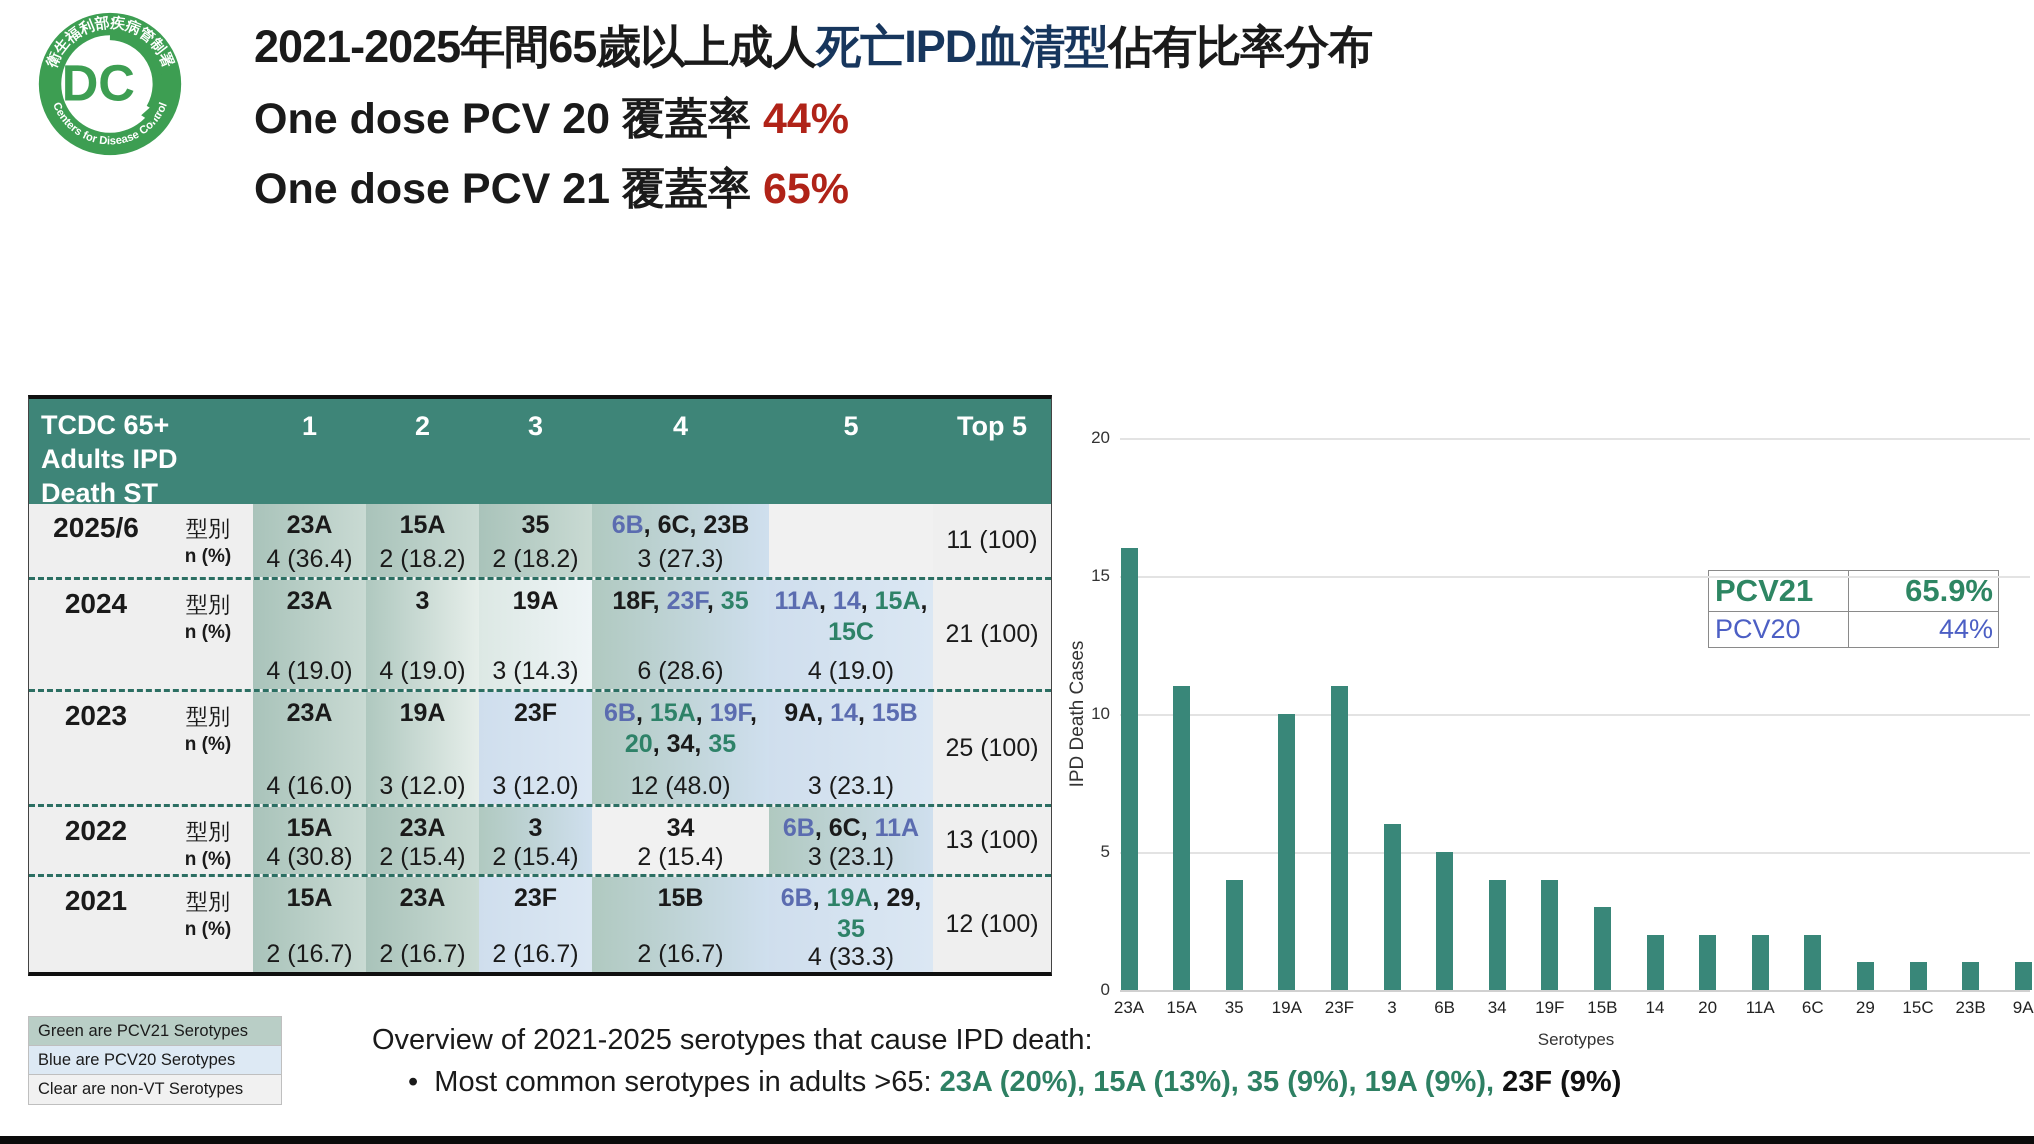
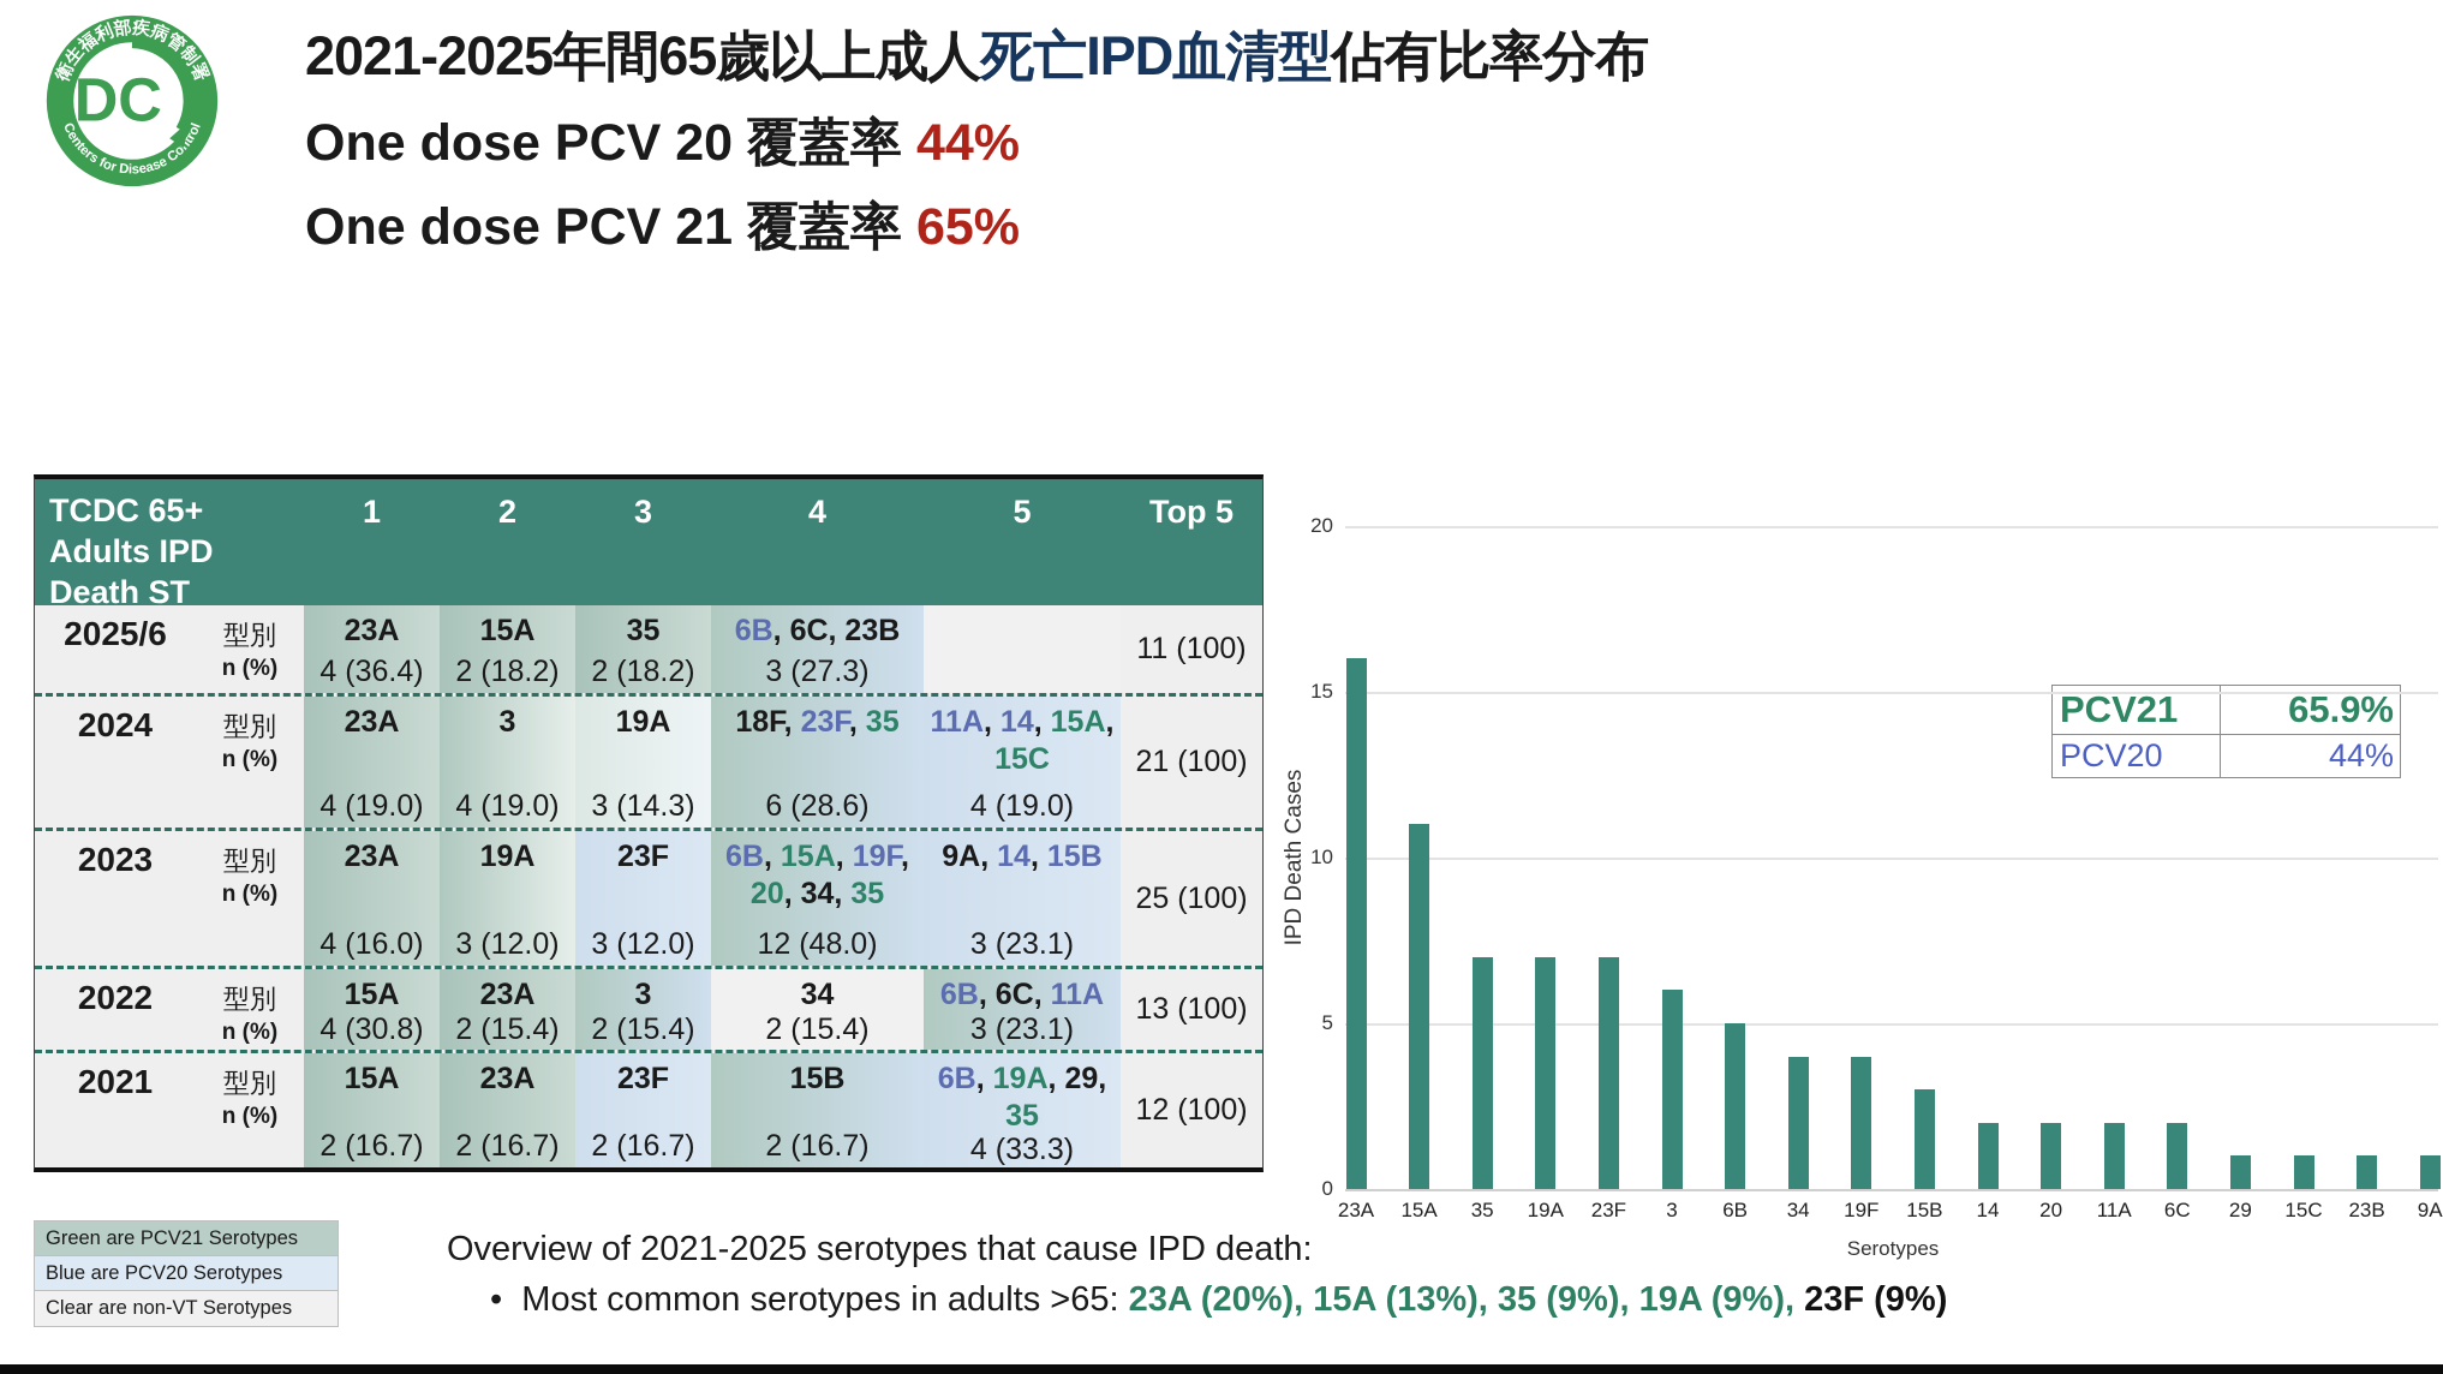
35: 4 -> 7
19A: 10 -> 7
23F: 11 -> 7
